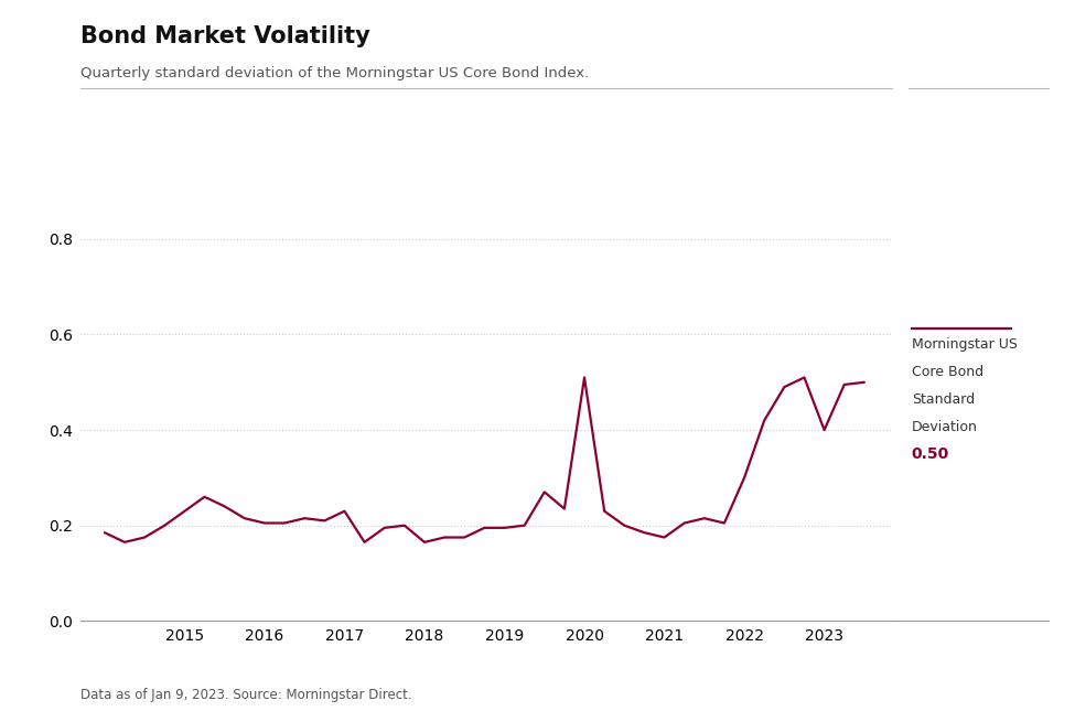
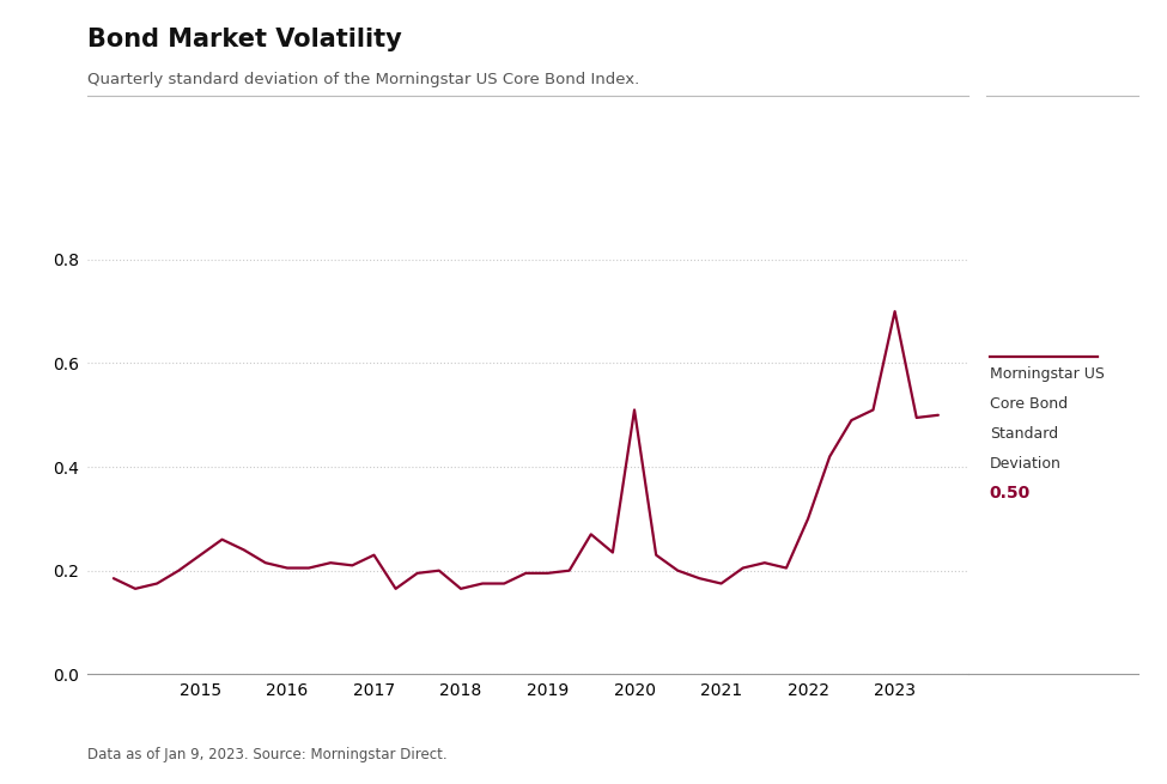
2023: 0.400 -> 0.700
